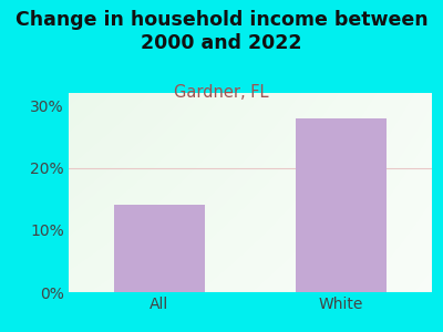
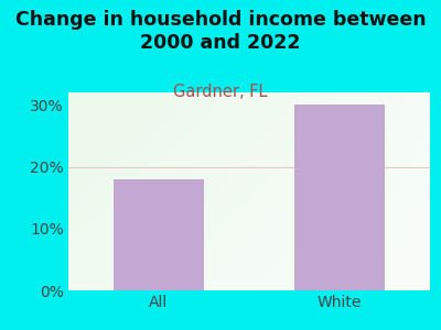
All: 14% -> 18%
White: 28% -> 30%
